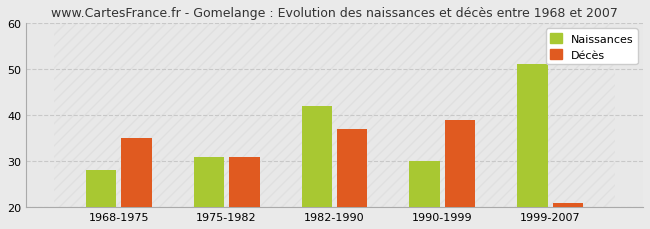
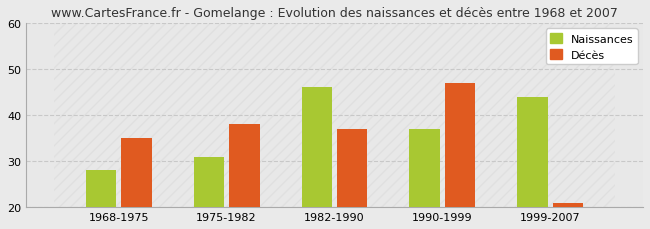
Décès/1975-1982: 31 -> 38
Naissances/1982-1990: 42 -> 46
Naissances/1990-1999: 30 -> 37
Décès/1990-1999: 39 -> 47
Naissances/1999-2007: 51 -> 44
